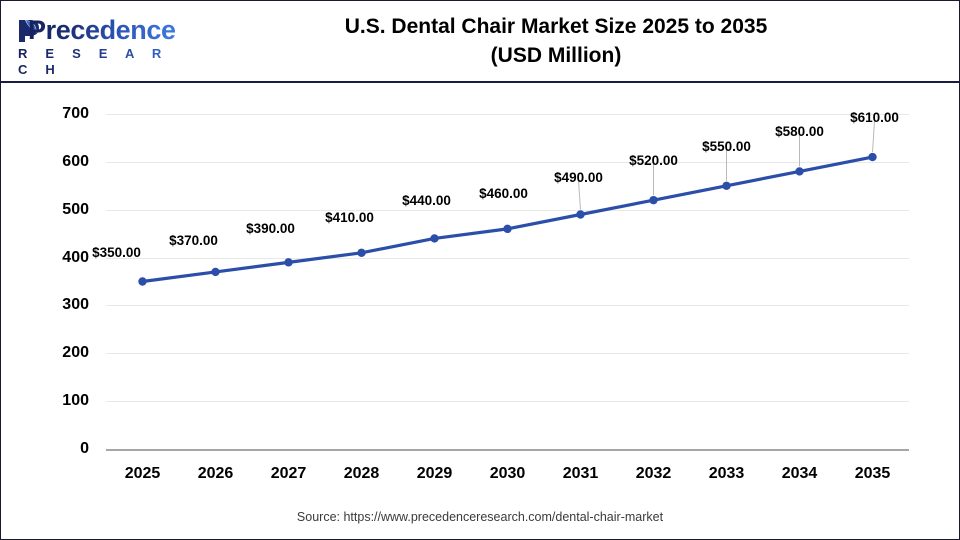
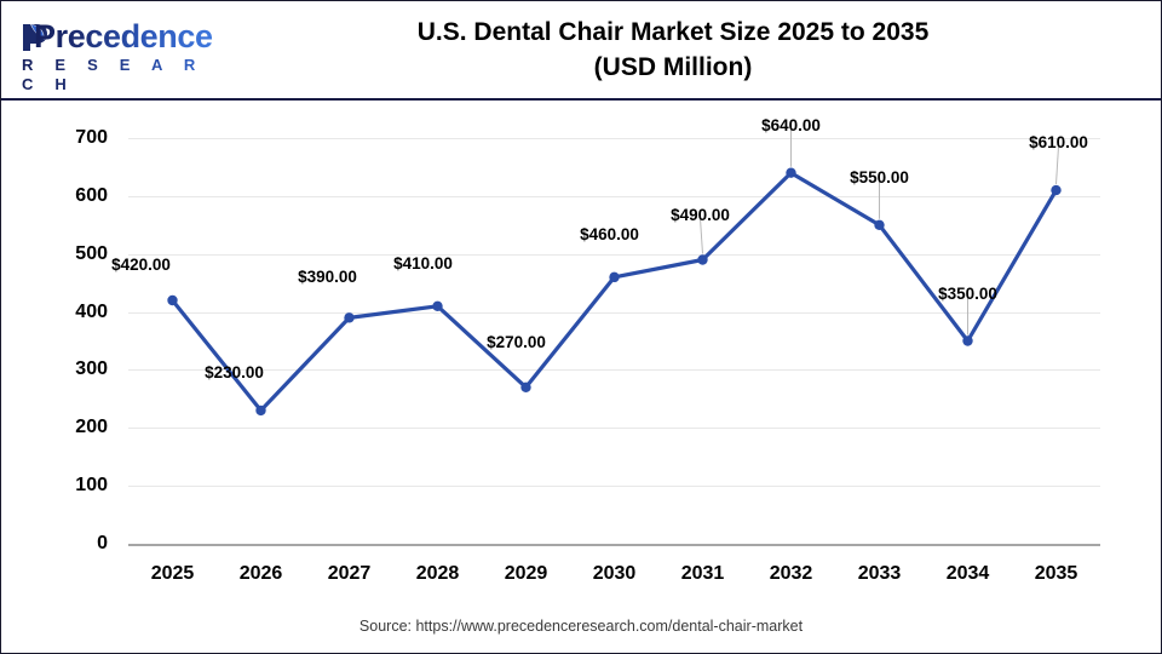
2025: $350.00 -> $420.00
2026: $370.00 -> $230.00
2029: $440.00 -> $270.00
2032: $520.00 -> $640.00
2034: $580.00 -> $350.00
